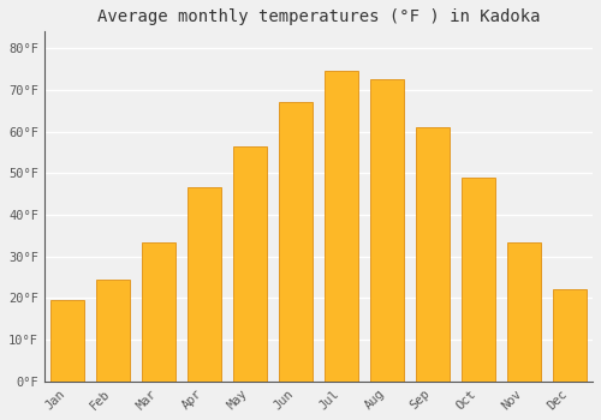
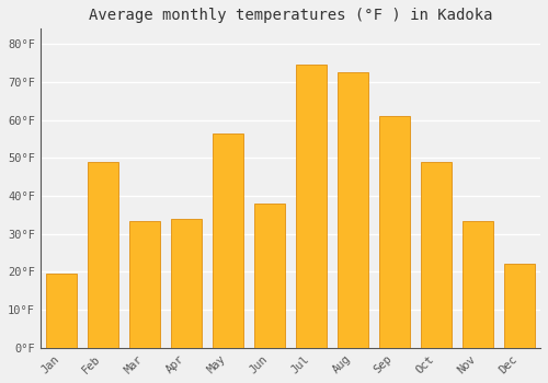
Feb: 24.5°F -> 49.0°F
Apr: 46.5°F -> 34.0°F
Jun: 67.0°F -> 38.0°F
